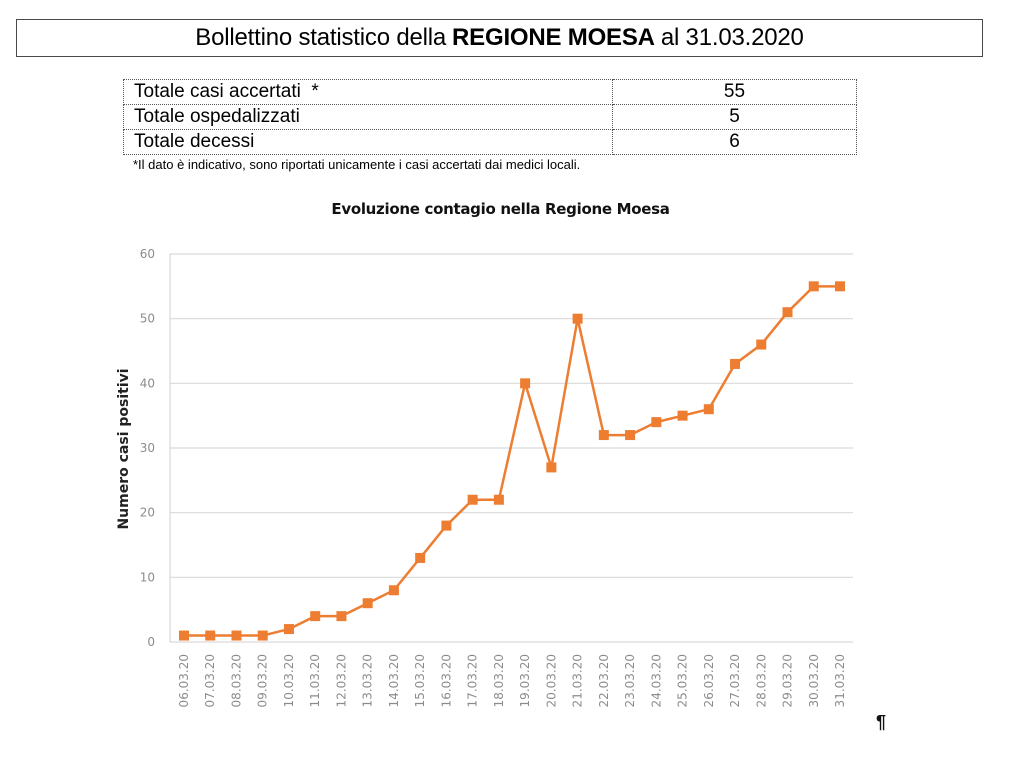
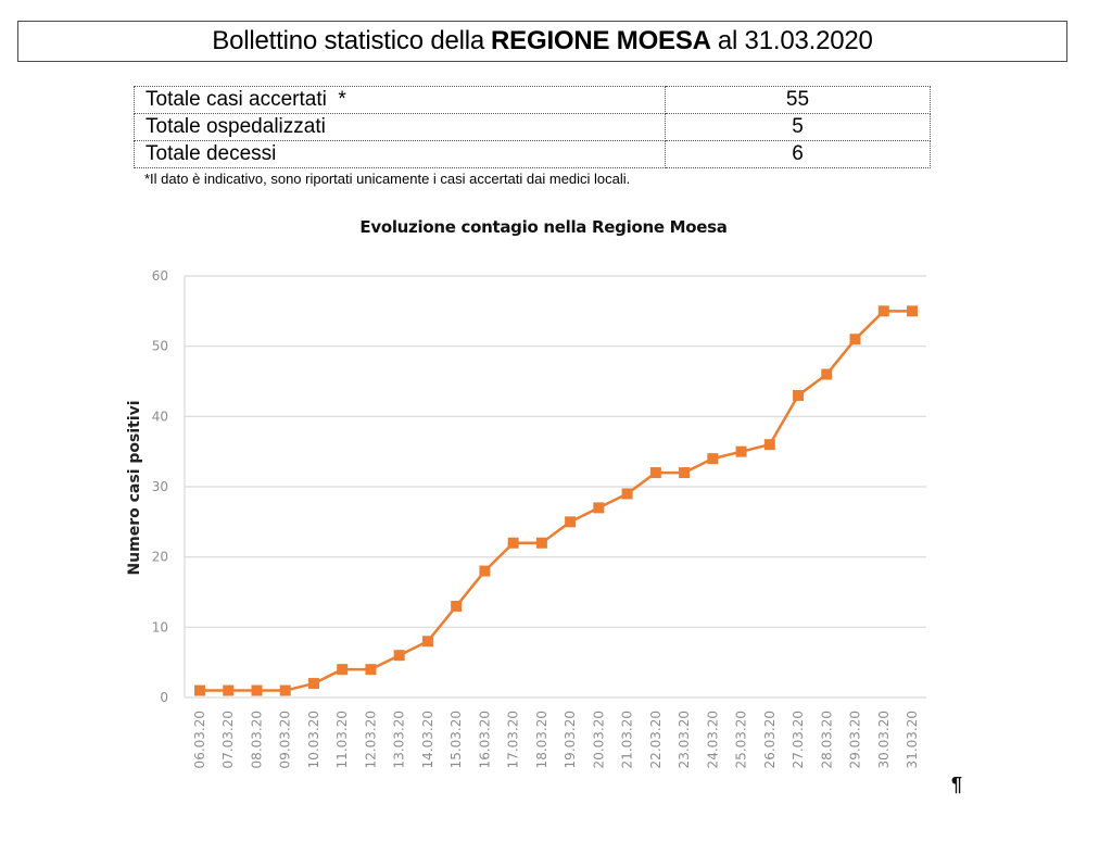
19.03.20: 40 -> 25
21.03.20: 50 -> 29
